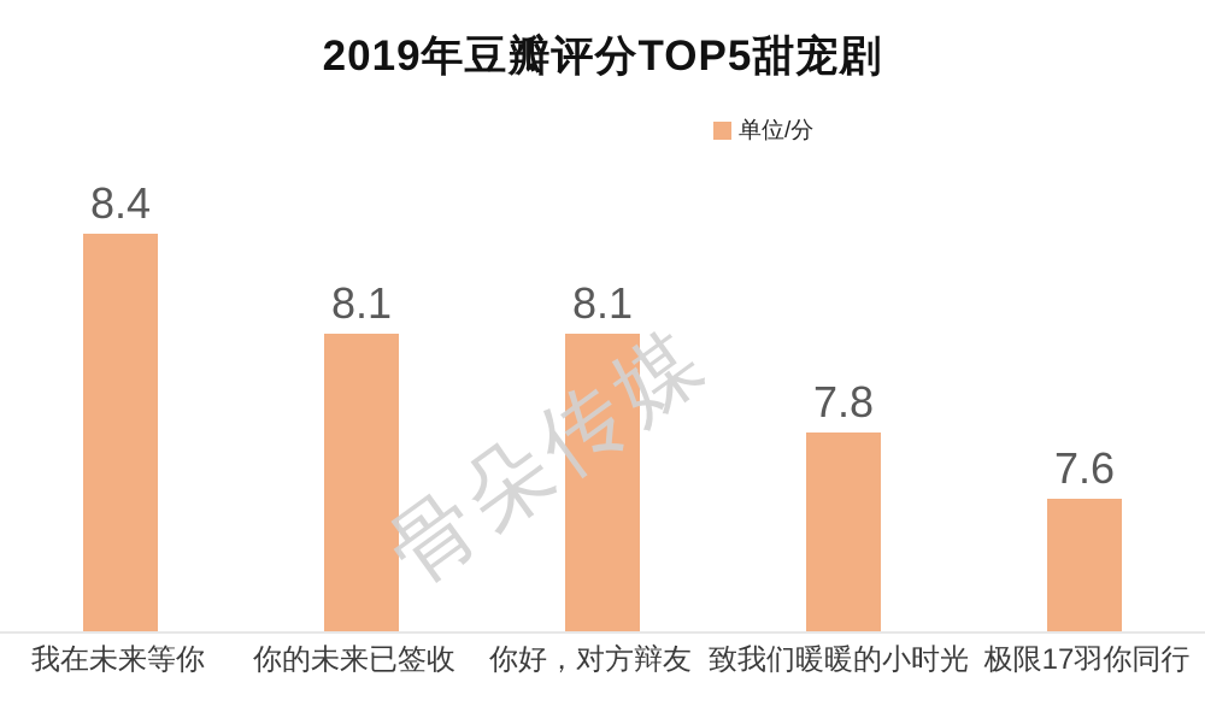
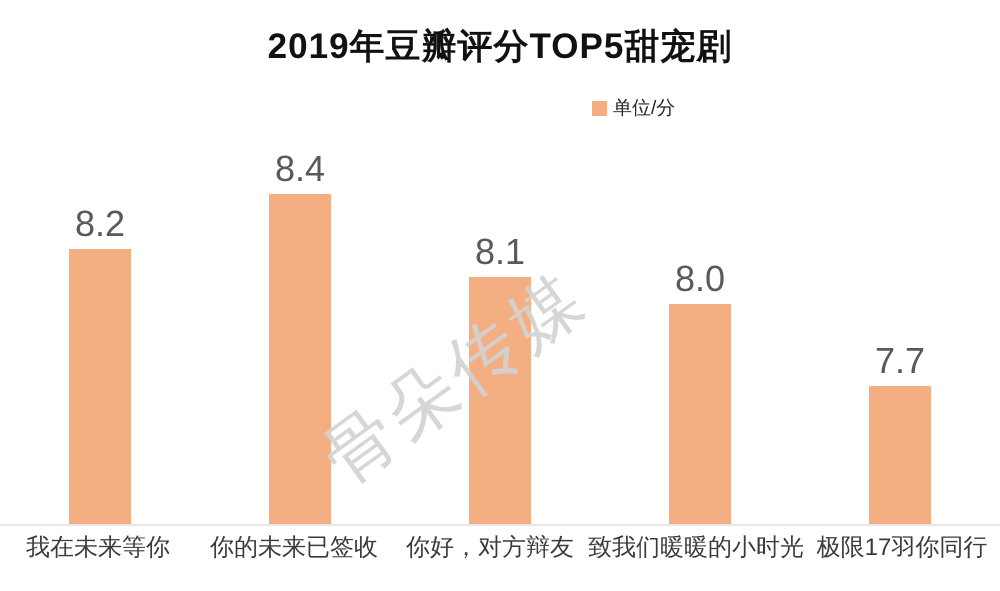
我在未来等你: 8.4 -> 8.2
你的未来已签收: 8.1 -> 8.4
致我们暖暖的小时光: 7.8 -> 8.0
极限17羽你同行: 7.6 -> 7.7
